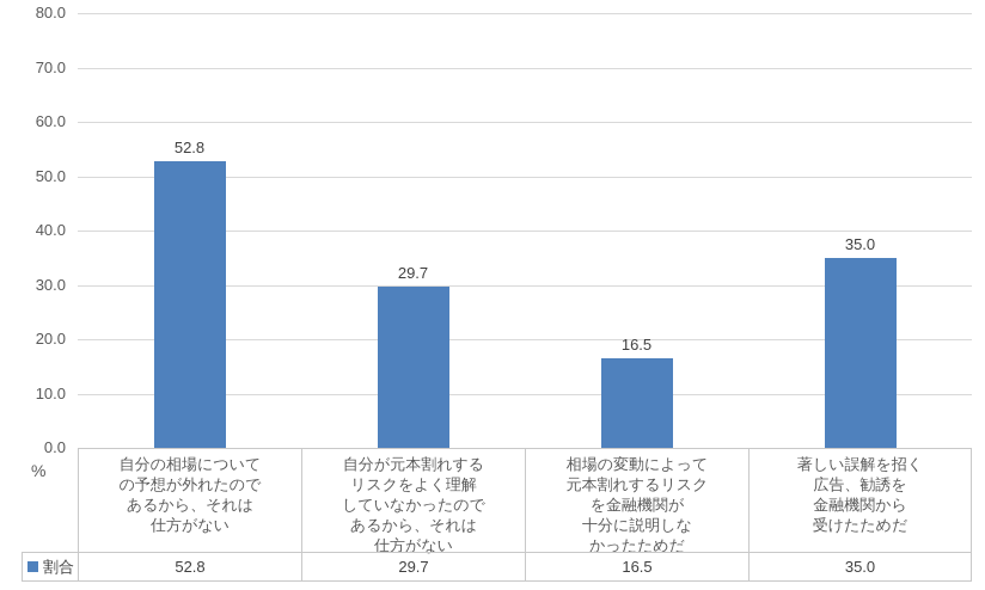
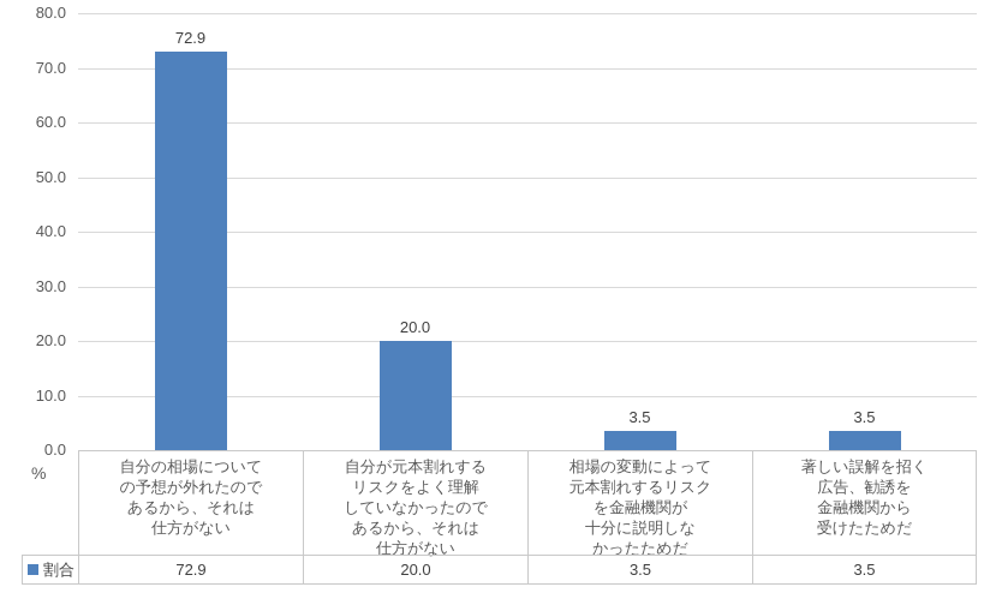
自分の相場について の予想が外れたので あるから、それは 仕方がない: 52.8 -> 72.9
自分が元本割れする リスクをよく理解 していなかったので あるから、それは 仕方がない: 29.7 -> 20.0
相場の変動によって 元本割れするリスク を金融機関が 十分に説明しな かったためだ: 16.5 -> 3.5
著しい誤解を招く 広告、勧誘を 金融機関から 受けたためだ: 35.0 -> 3.5
